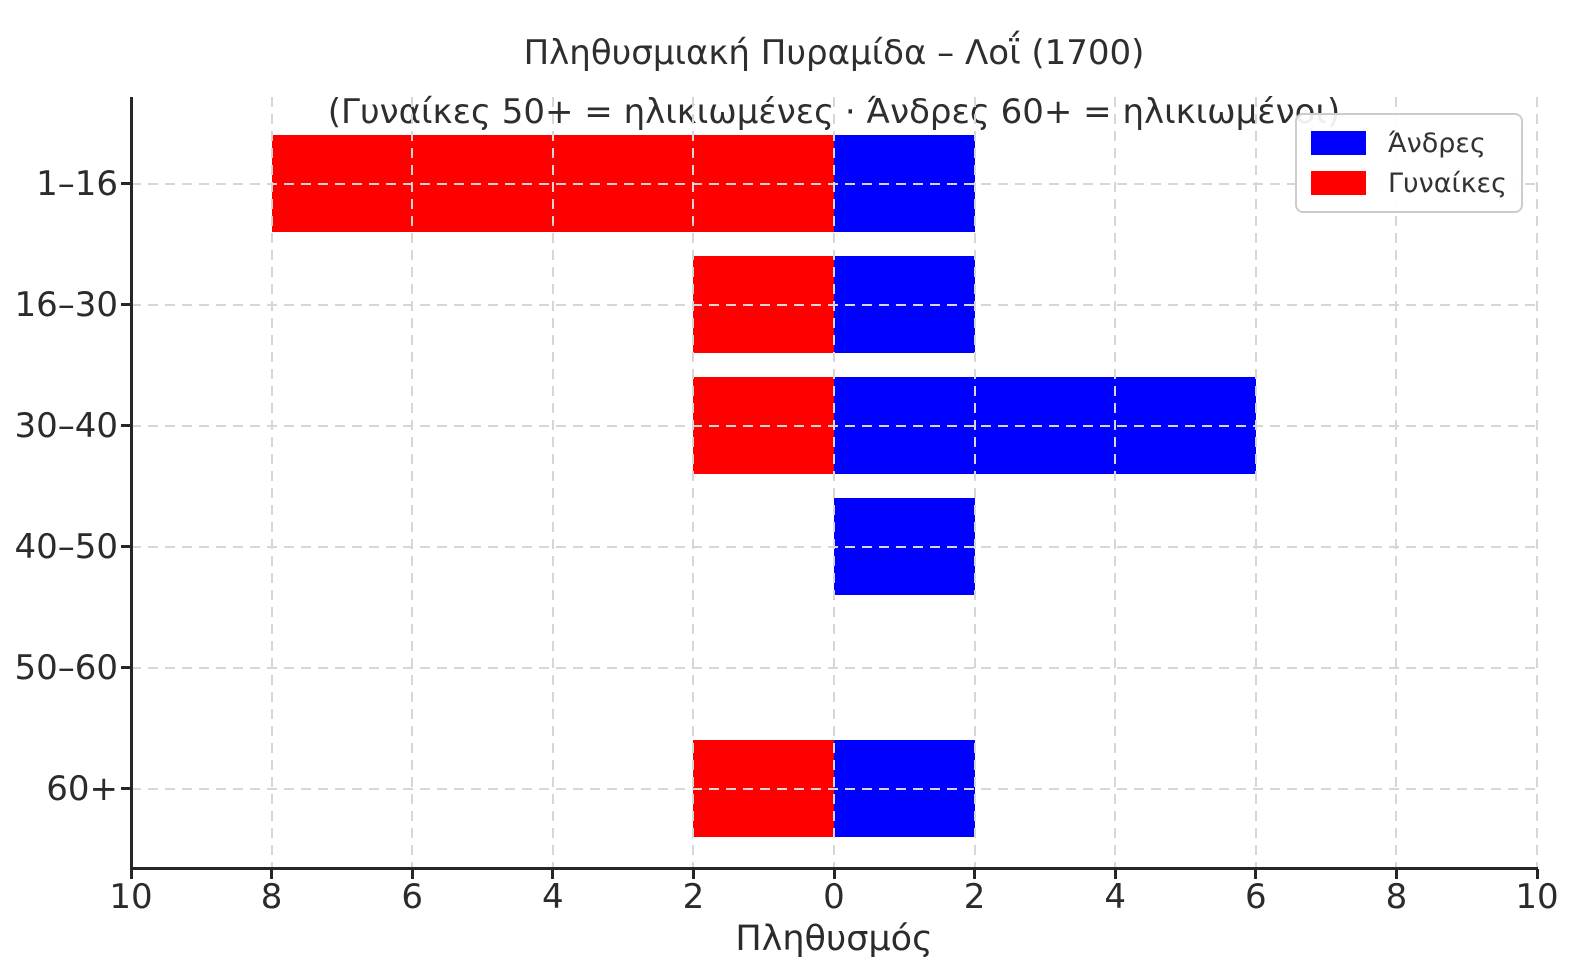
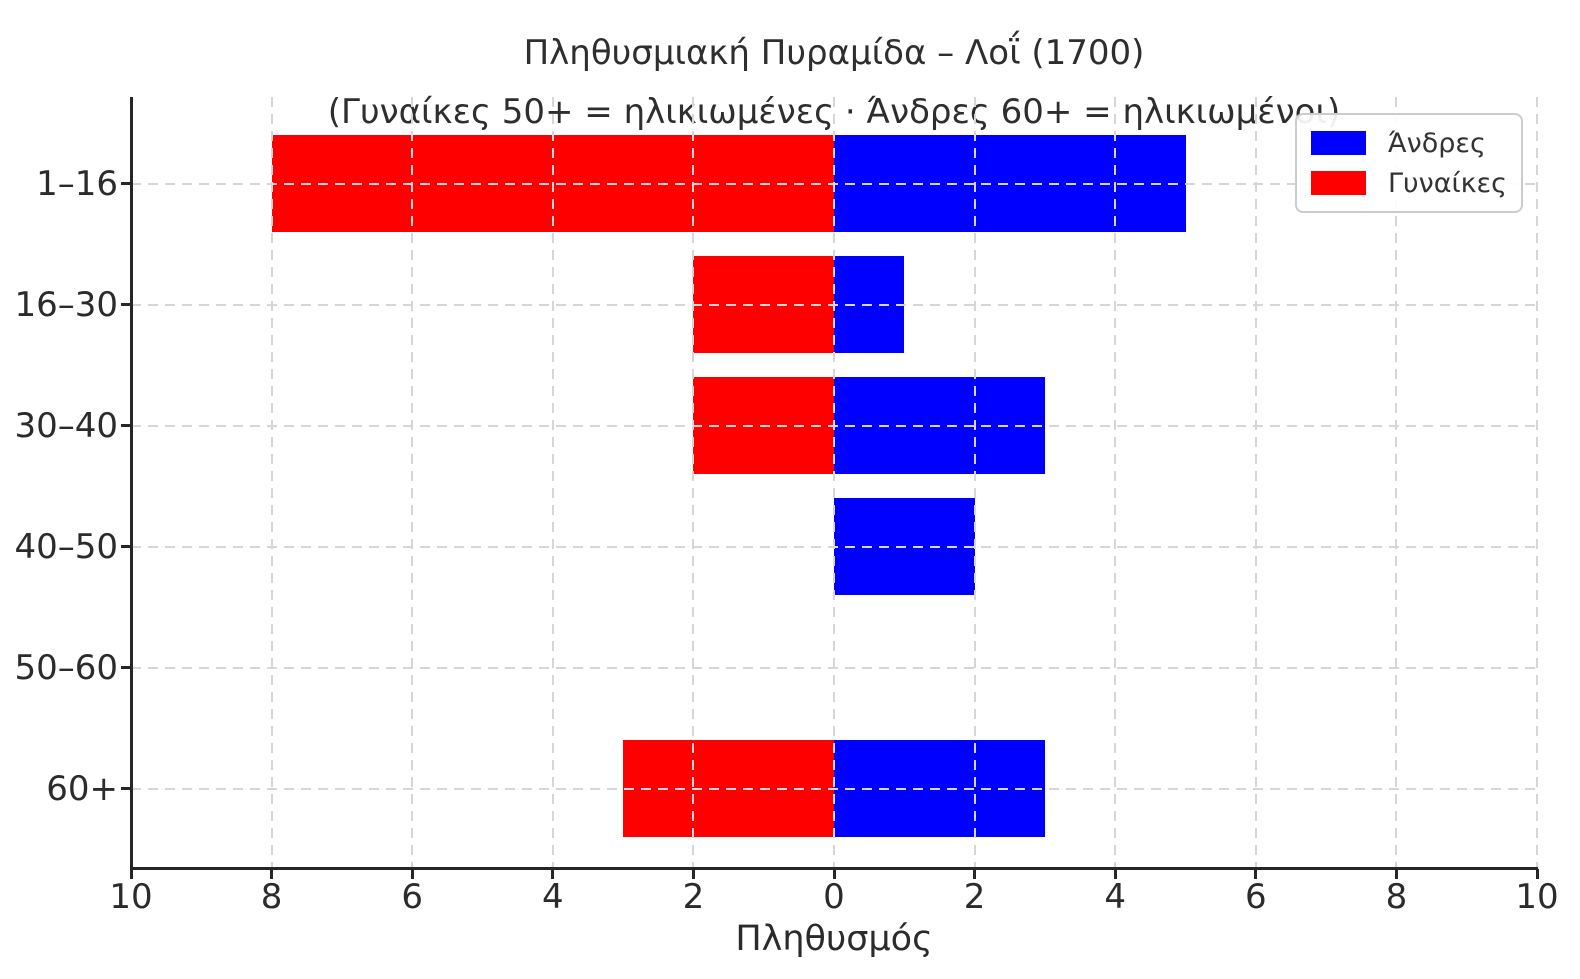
Άνδρες/1–16: 2 -> 5
Άνδρες/16–30: 2 -> 1
Άνδρες/30–40: 6 -> 3
Άνδρες/60+: 2 -> 3
Γυναίκες/60+: 2 -> 3
